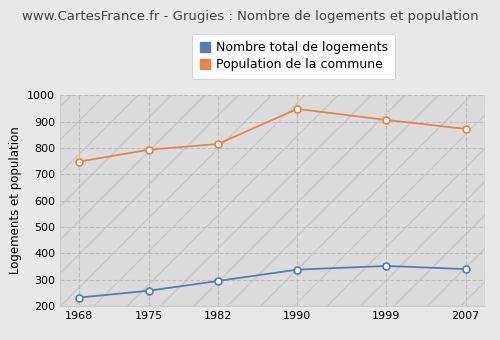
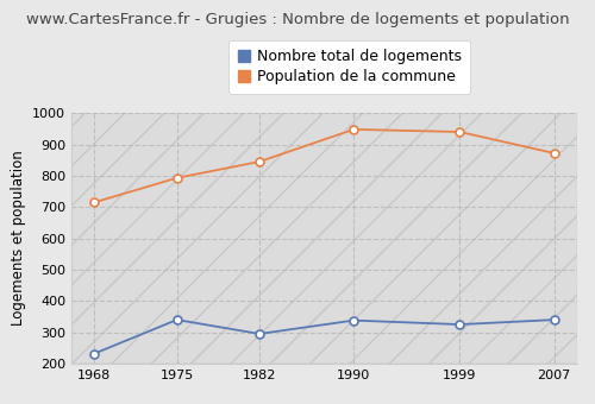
Population de la commune/1968: 748 -> 715
Nombre total de logements/1975: 258 -> 340
Population de la commune/1982: 815 -> 845
Nombre total de logements/1999: 352 -> 325
Population de la commune/1999: 906 -> 940
